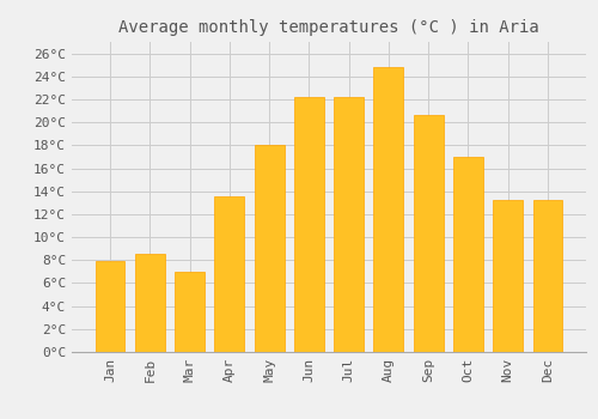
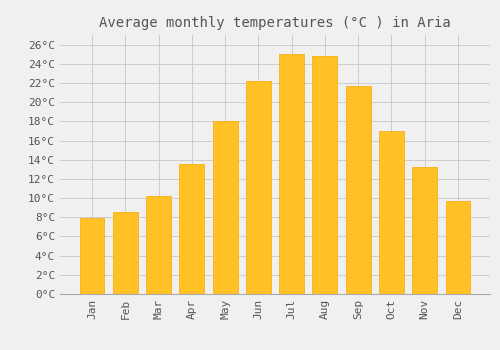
Mar: 7.0°C -> 10.2°C
Jul: 22.2°C -> 25.0°C
Sep: 20.6°C -> 21.7°C
Dec: 13.2°C -> 9.7°C
